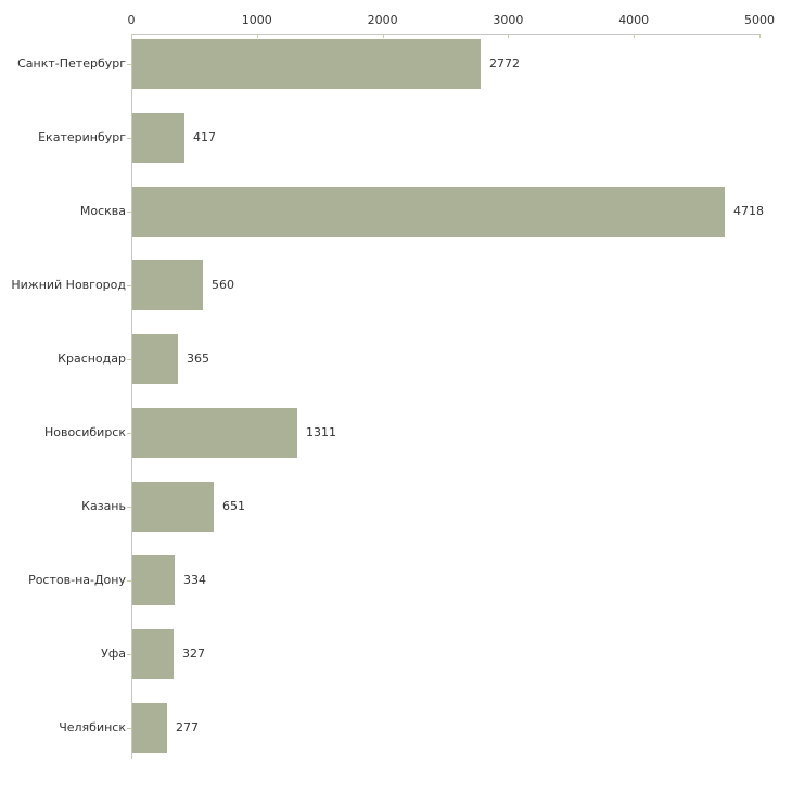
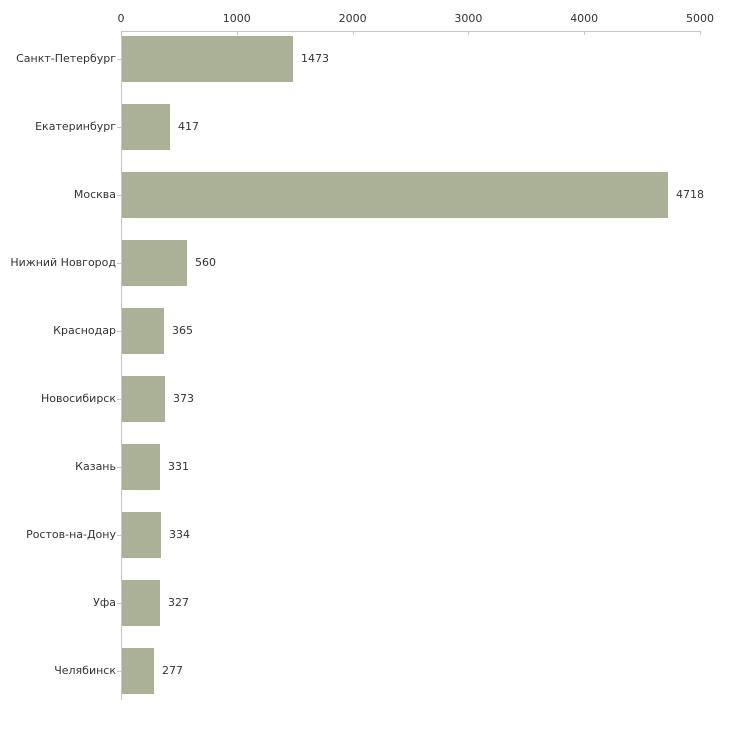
Санкт-Петербург: 2772 -> 1473
Новосибирск: 1311 -> 373
Казань: 651 -> 331
